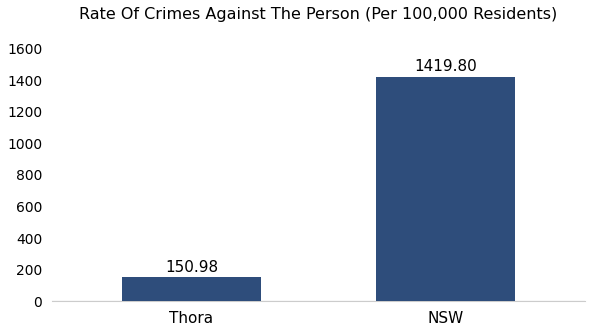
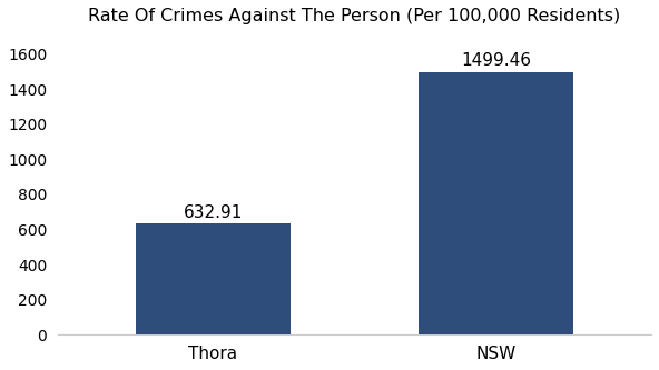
Thora: 150.98 -> 632.91
NSW: 1419.80 -> 1499.46
